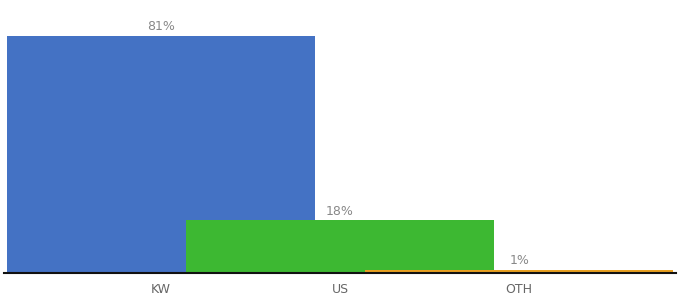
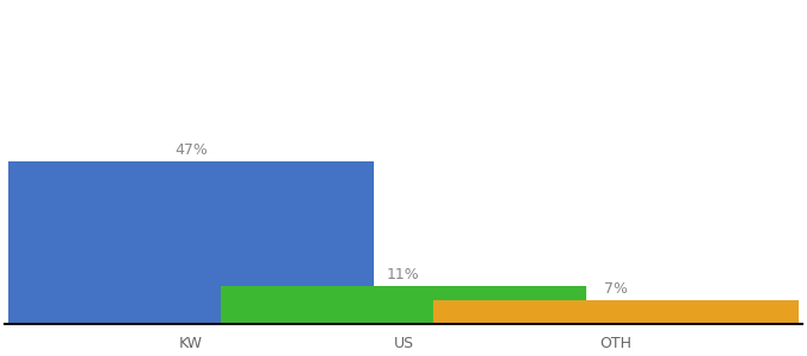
KW: 81% -> 47%
US: 18% -> 11%
OTH: 1% -> 7%
